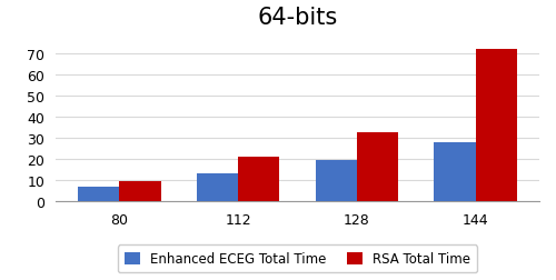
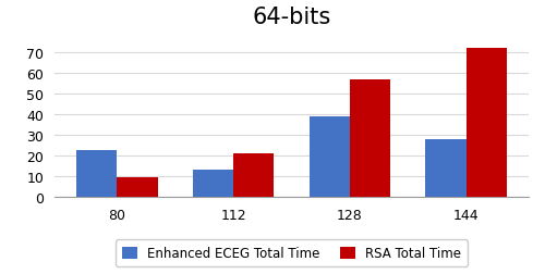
Enhanced ECEG Total Time/80: 7 -> 23
Enhanced ECEG Total Time/128: 20 -> 39
RSA Total Time/128: 33 -> 57
